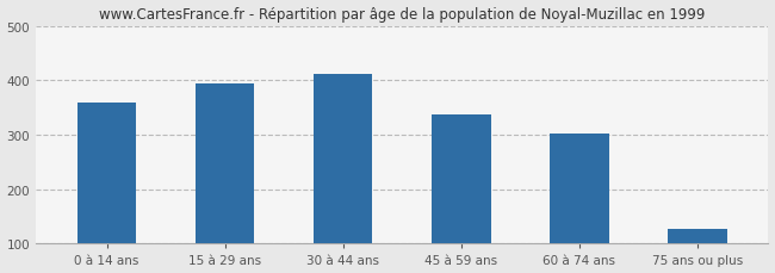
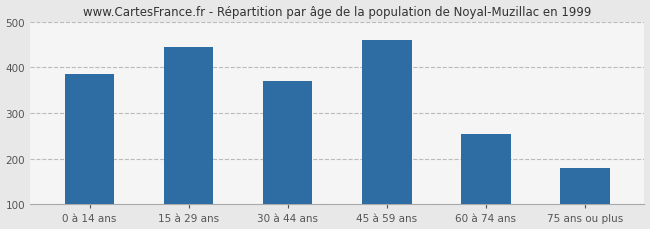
0 à 14 ans: 360 -> 385
15 à 29 ans: 395 -> 445
30 à 44 ans: 412 -> 370
45 à 59 ans: 336 -> 460
60 à 74 ans: 302 -> 255
75 ans ou plus: 127 -> 180
